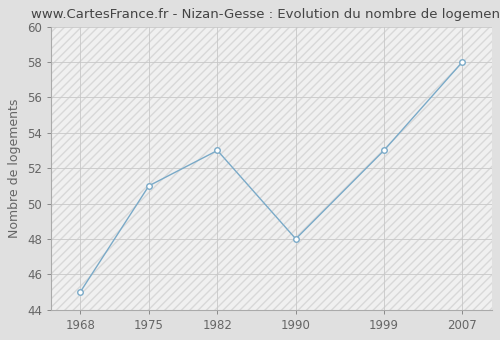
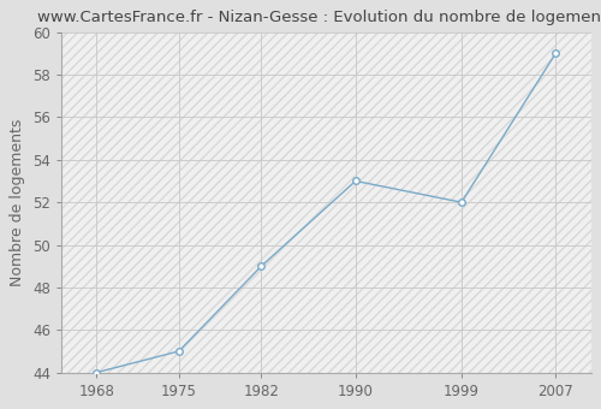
1968: 45 -> 44
1975: 51 -> 45
1982: 53 -> 49
1990: 48 -> 53
1999: 53 -> 52
2007: 58 -> 59
